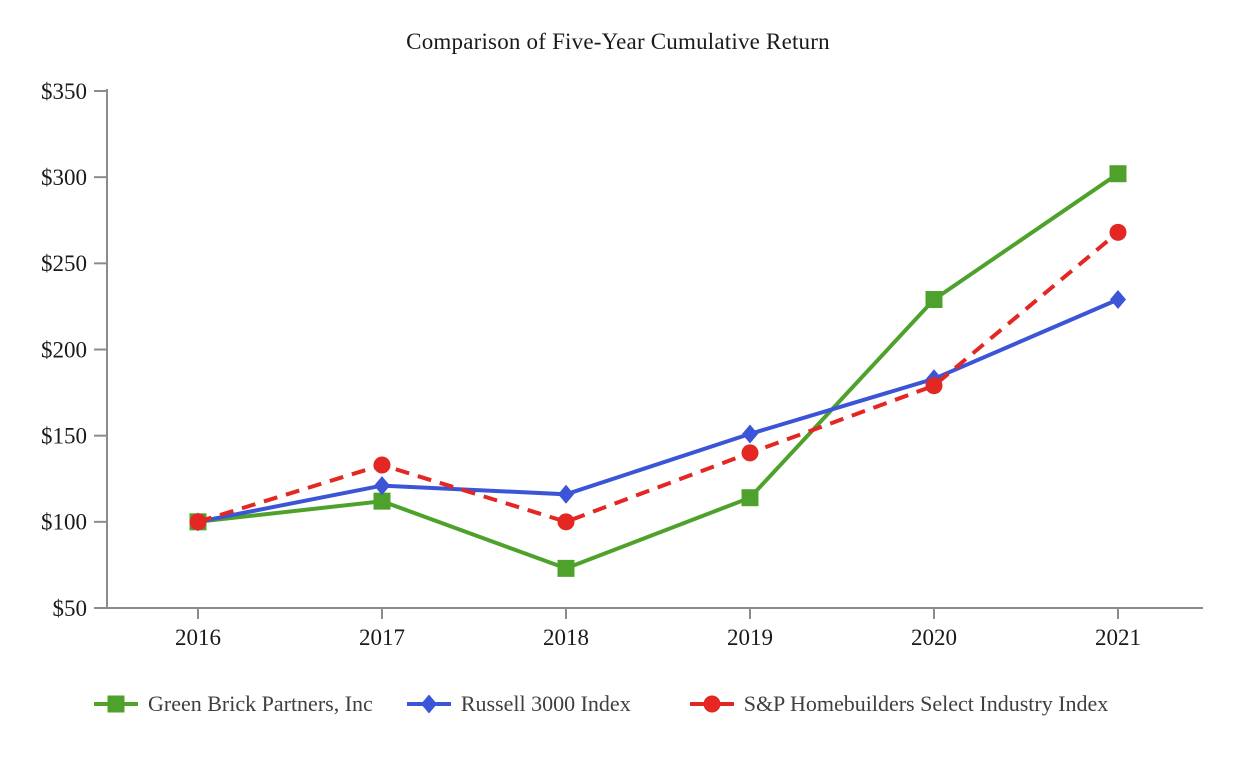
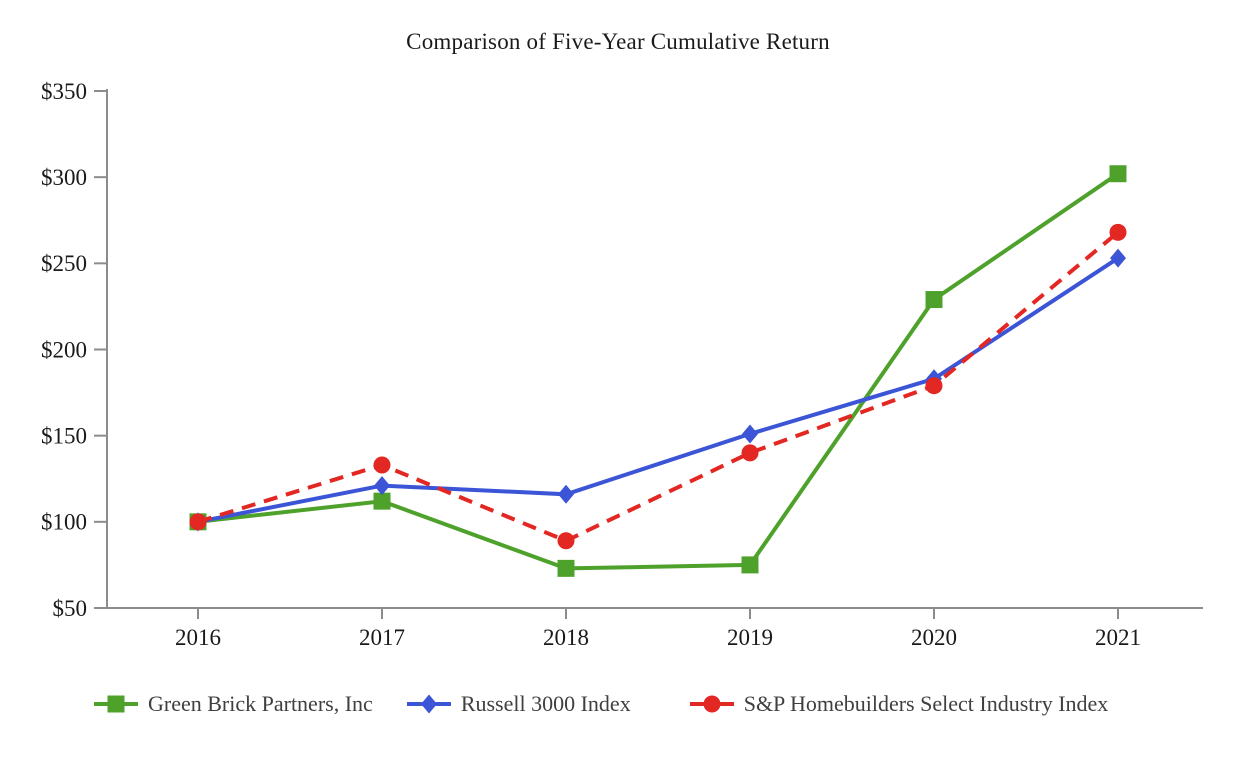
S&P Homebuilders Select Industry Index/2018: $100 -> $89
Green Brick Partners, Inc/2019: $114 -> $75
Russell 3000 Index/2021: $229 -> $253
